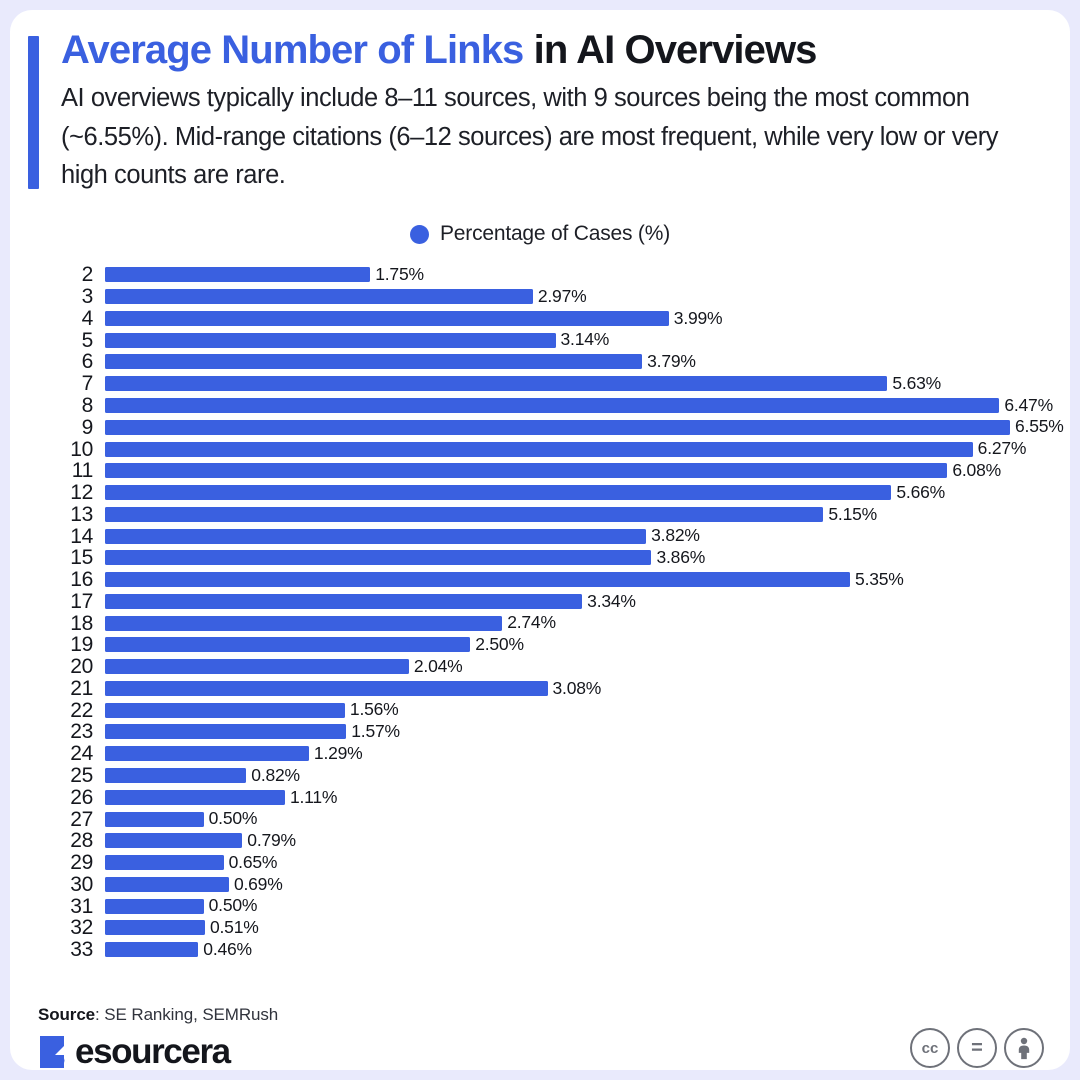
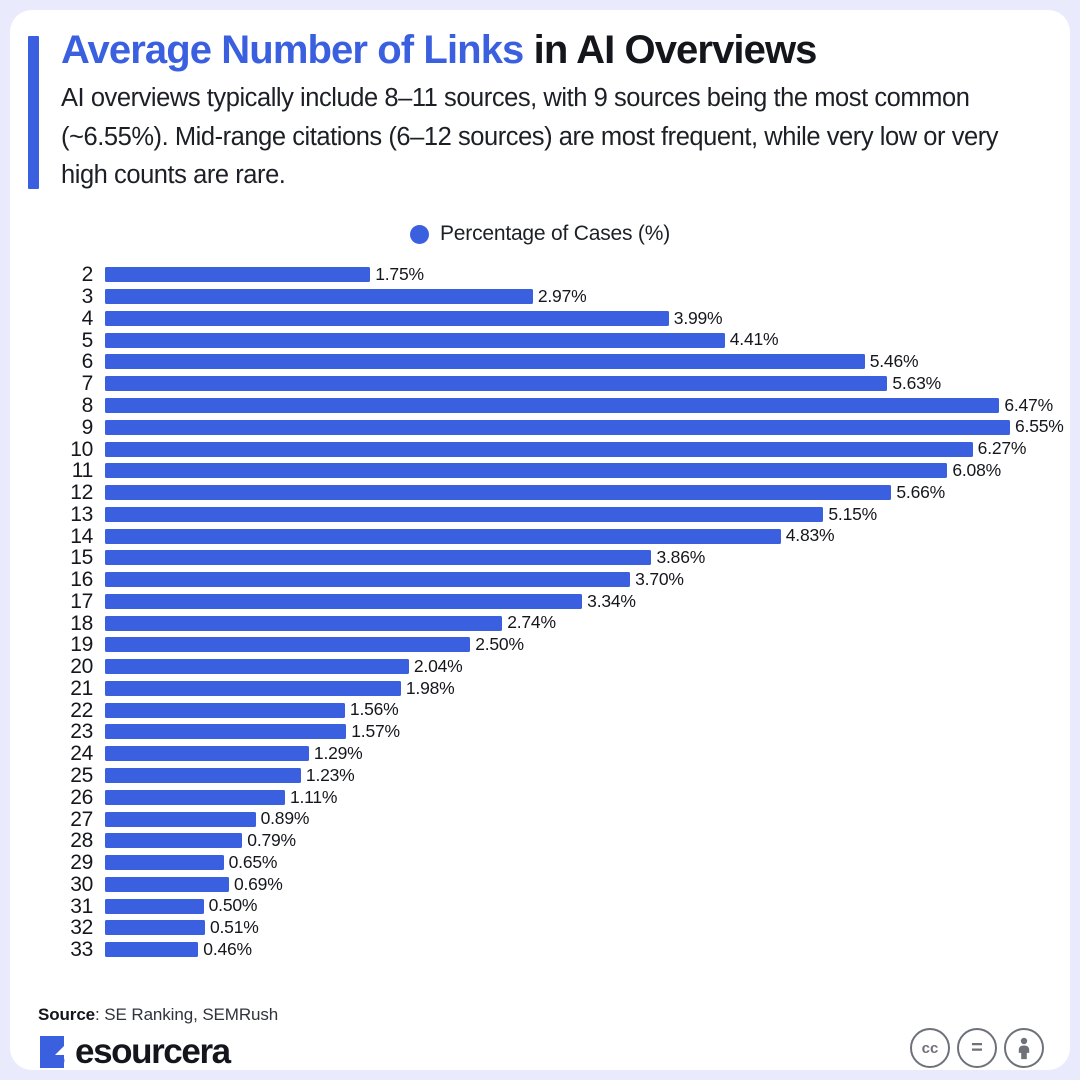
5: 3.14% -> 4.41%
6: 3.79% -> 5.46%
14: 3.82% -> 4.83%
16: 5.35% -> 3.70%
21: 3.08% -> 1.98%
25: 0.82% -> 1.23%
27: 0.50% -> 0.89%
